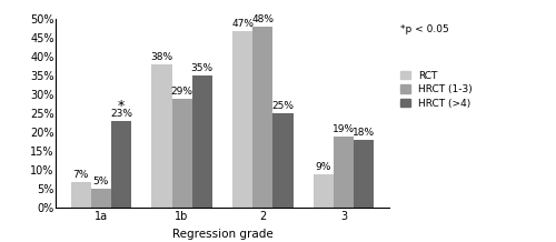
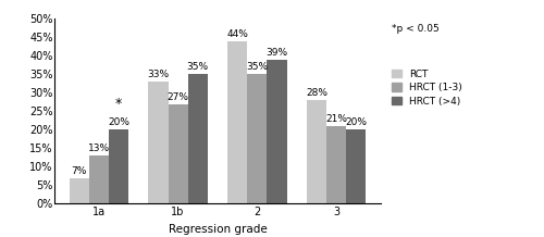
HRCT (1-3)/1a: 5% -> 13%
HRCT (>4)/1a: 23% -> 20%
RCT/1b: 38% -> 33%
HRCT (1-3)/1b: 29% -> 27%
RCT/2: 47% -> 44%
HRCT (1-3)/2: 48% -> 35%
HRCT (>4)/2: 25% -> 39%
RCT/3: 9% -> 28%
HRCT (1-3)/3: 19% -> 21%
HRCT (>4)/3: 18% -> 20%
